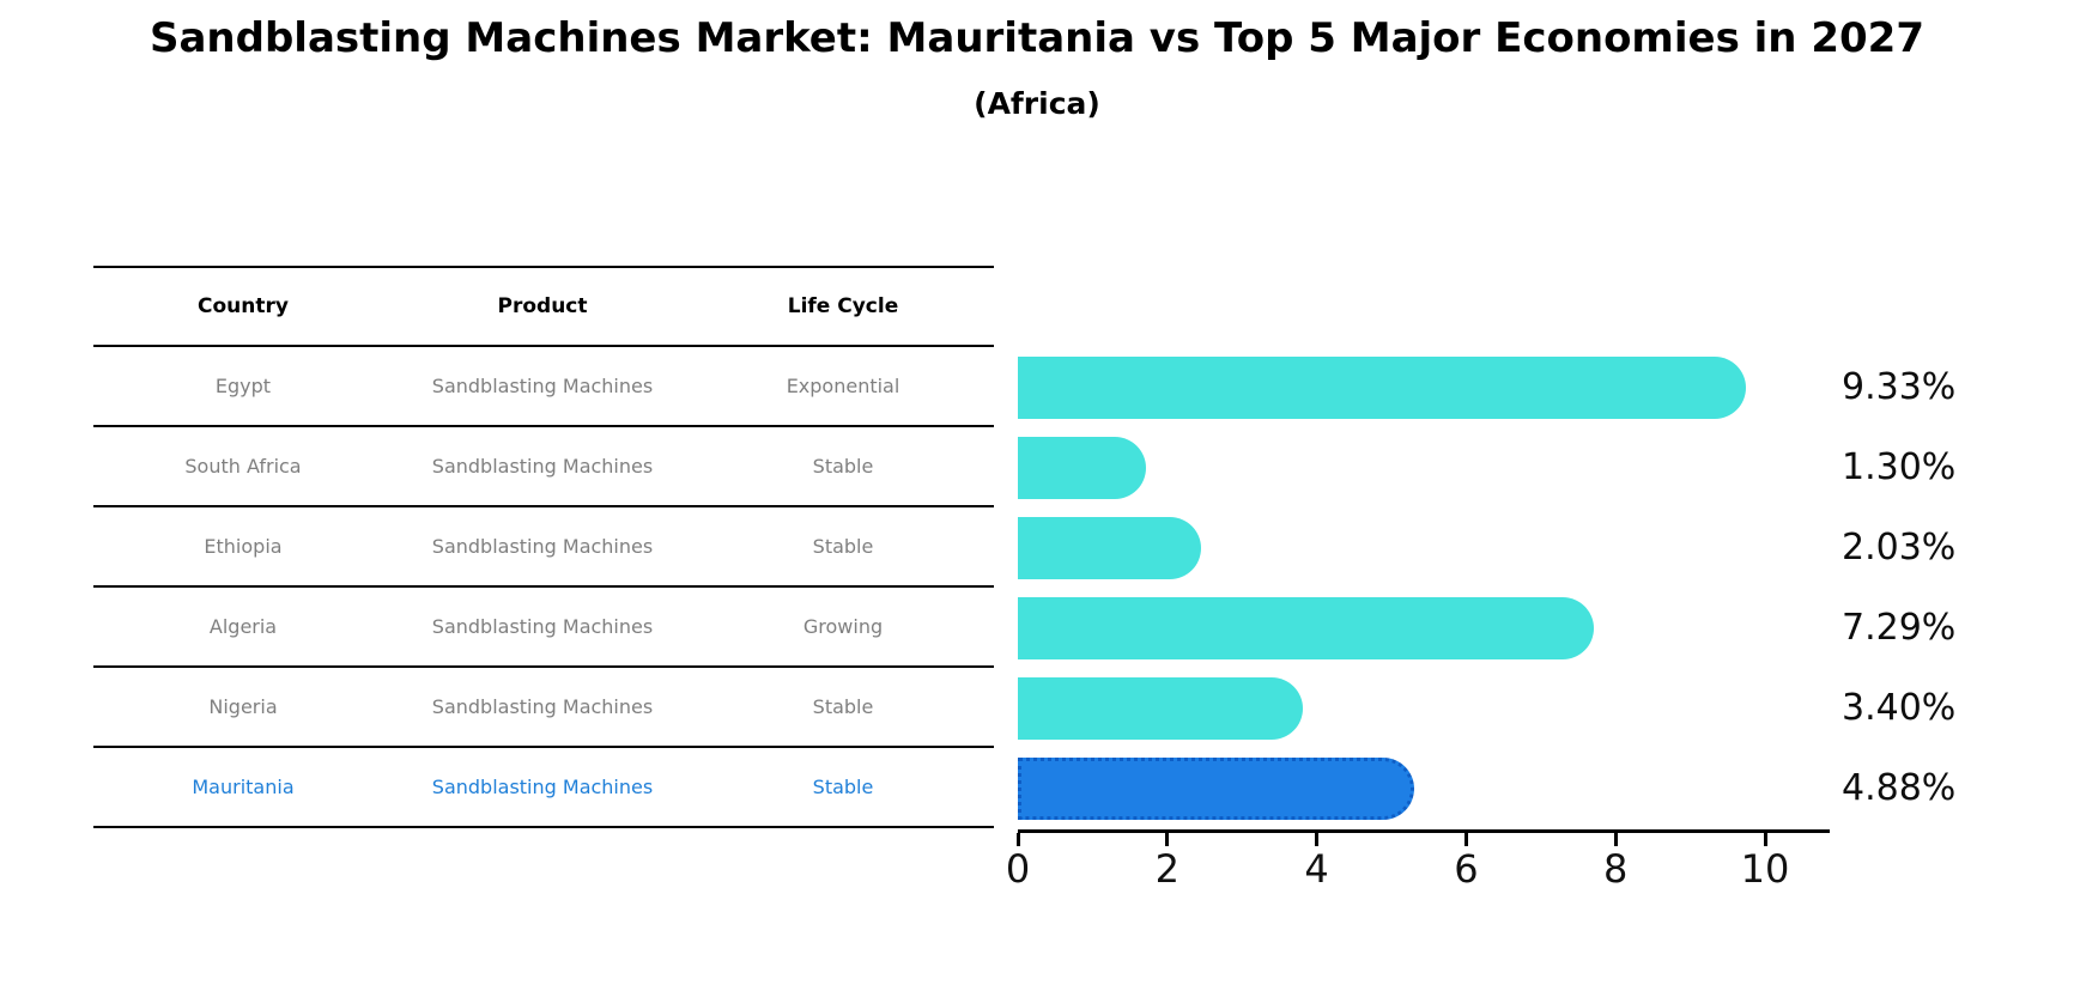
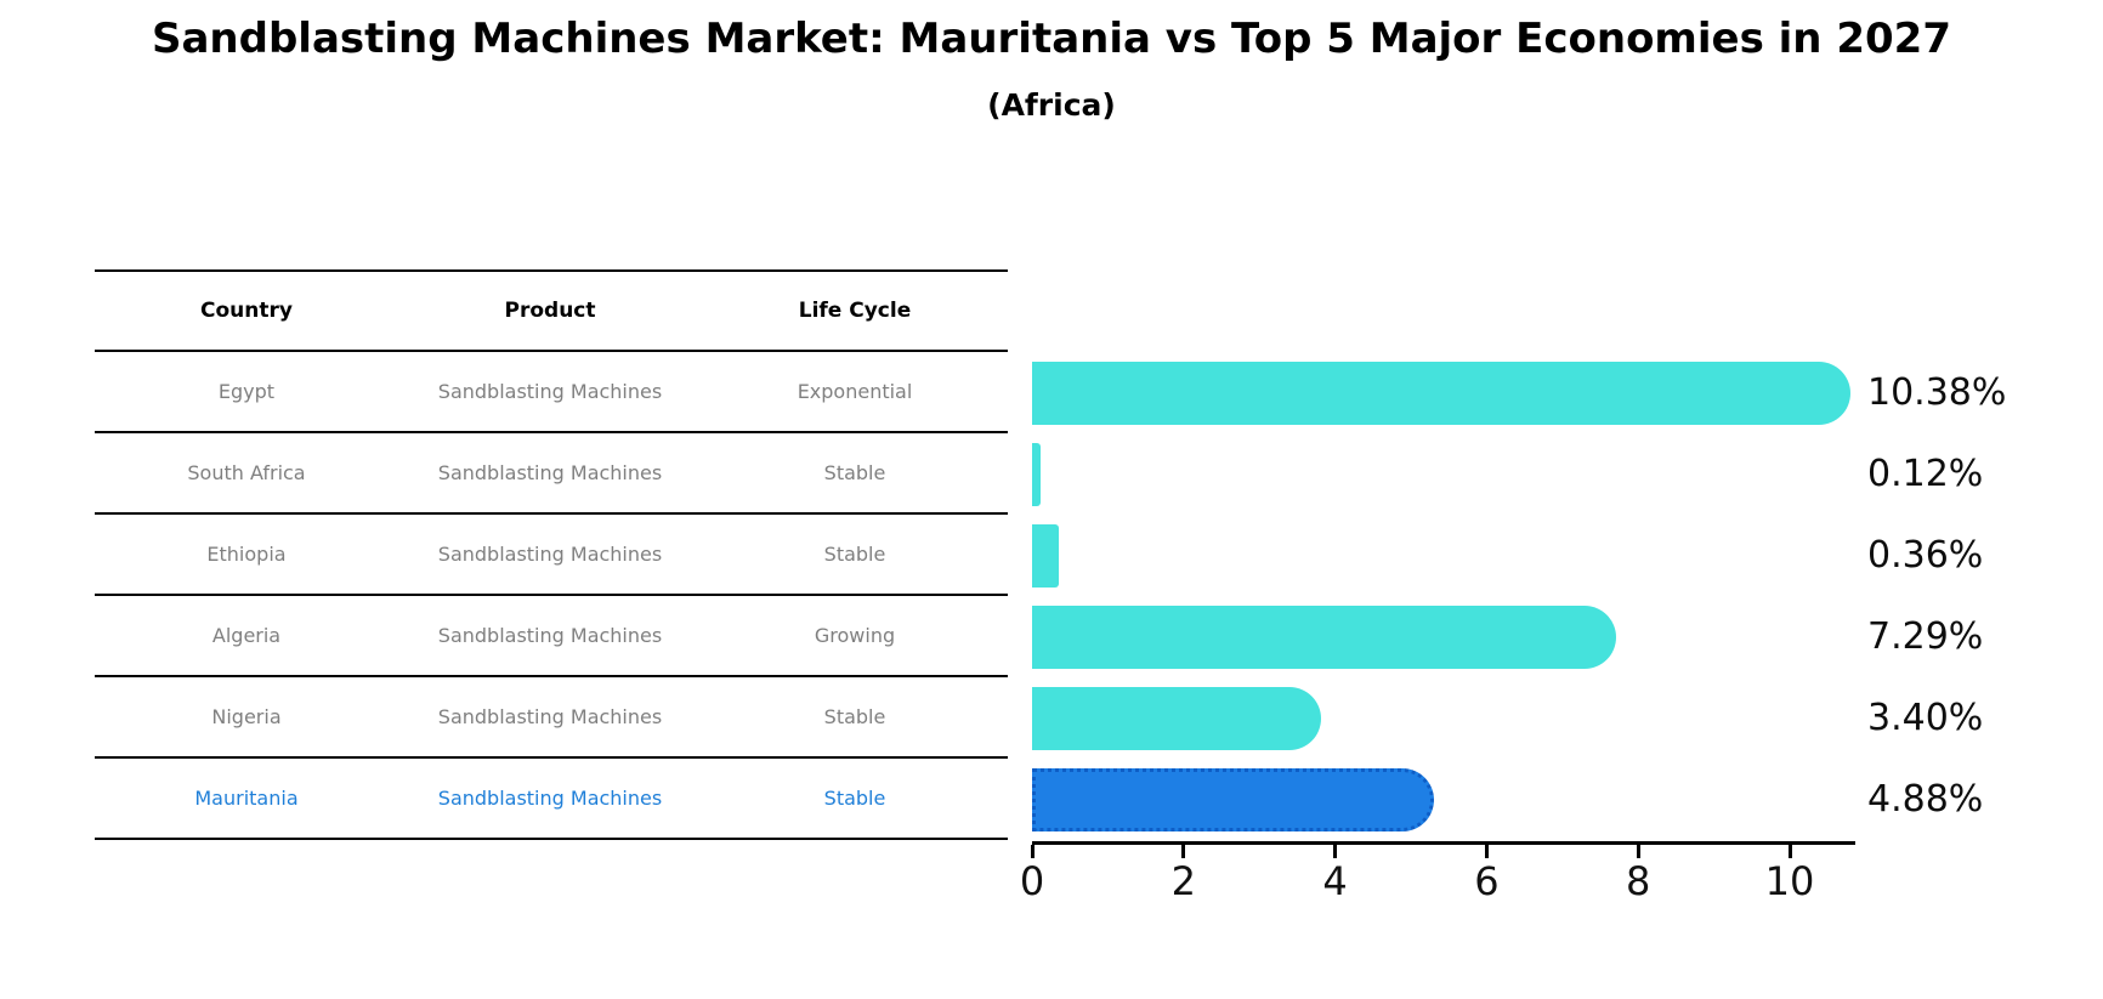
Egypt: 9.33% -> 10.38%
South Africa: 1.30% -> 0.12%
Ethiopia: 2.03% -> 0.36%
